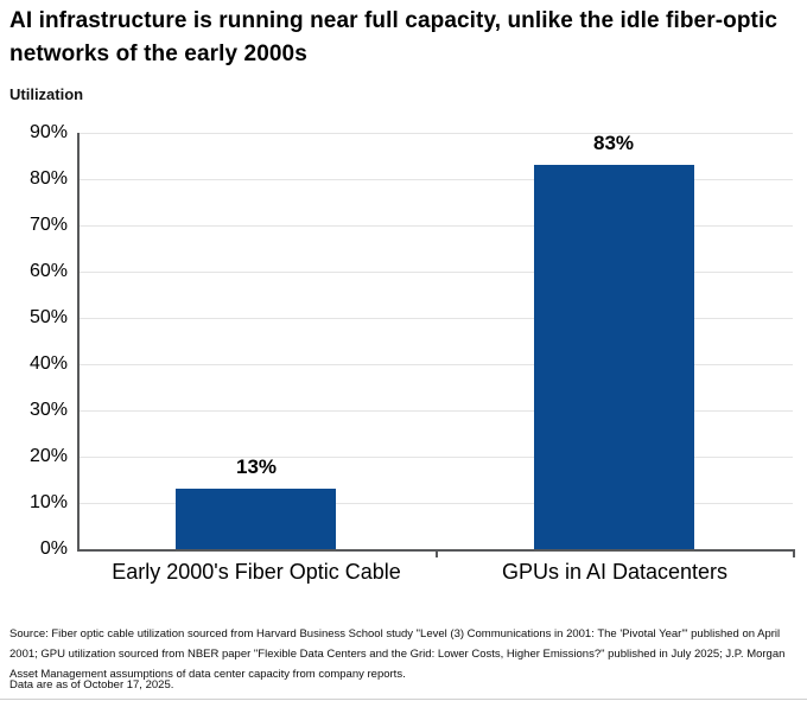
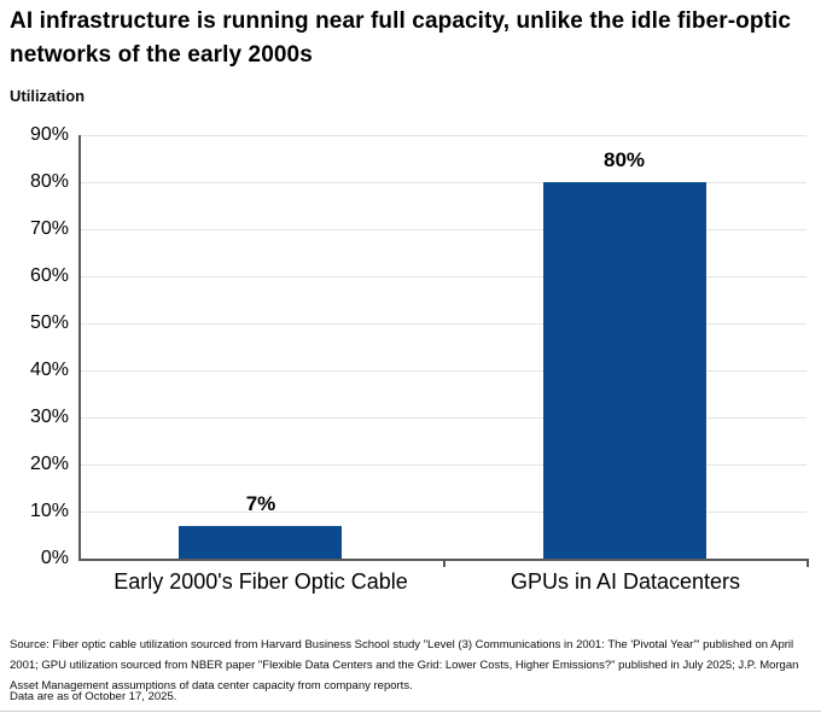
Early 2000's Fiber Optic Cable: 13% -> 7%
GPUs in AI Datacenters: 83% -> 80%
